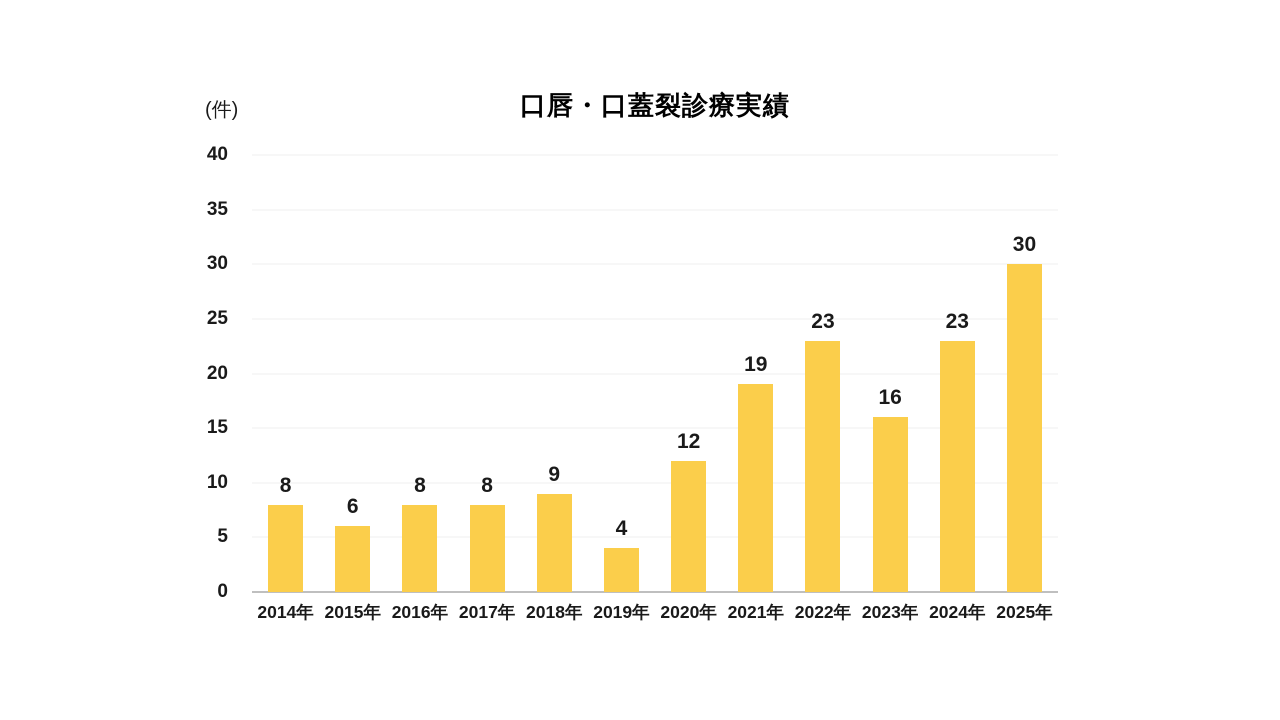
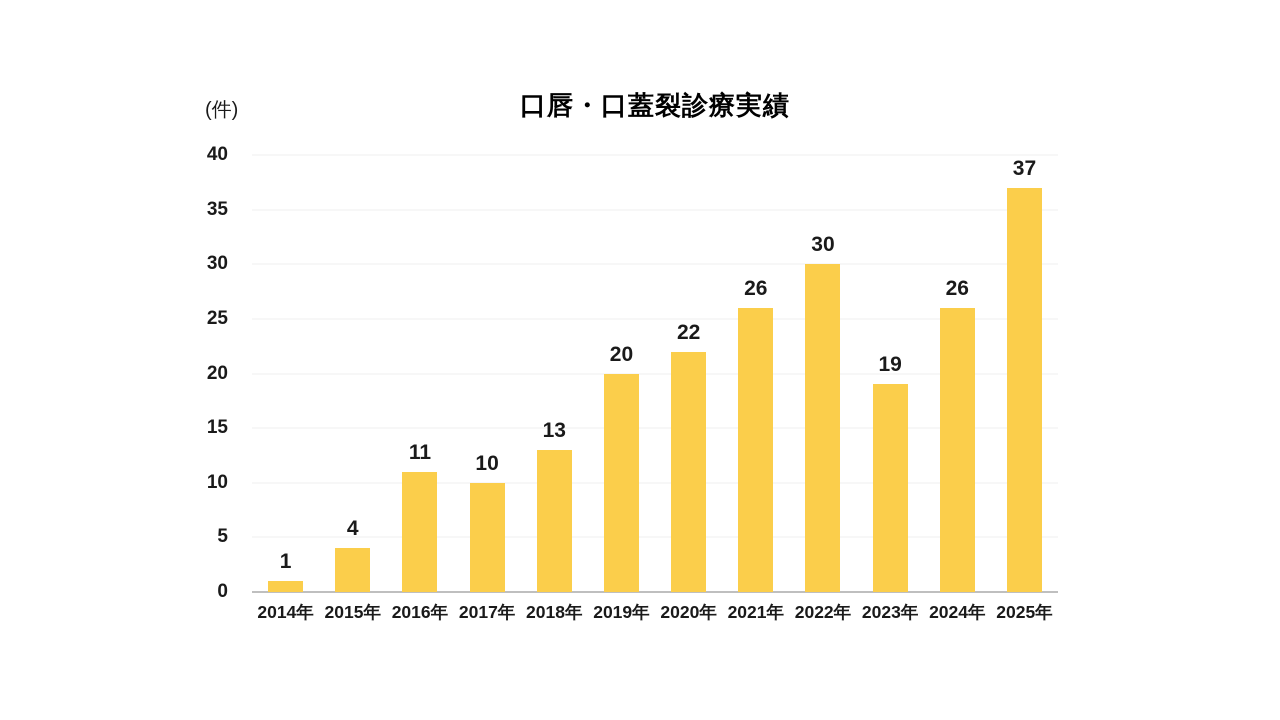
2014年: 8 -> 1
2015年: 6 -> 4
2016年: 8 -> 11
2017年: 8 -> 10
2018年: 9 -> 13
2019年: 4 -> 20
2020年: 12 -> 22
2021年: 19 -> 26
2022年: 23 -> 30
2023年: 16 -> 19
2024年: 23 -> 26
2025年: 30 -> 37
